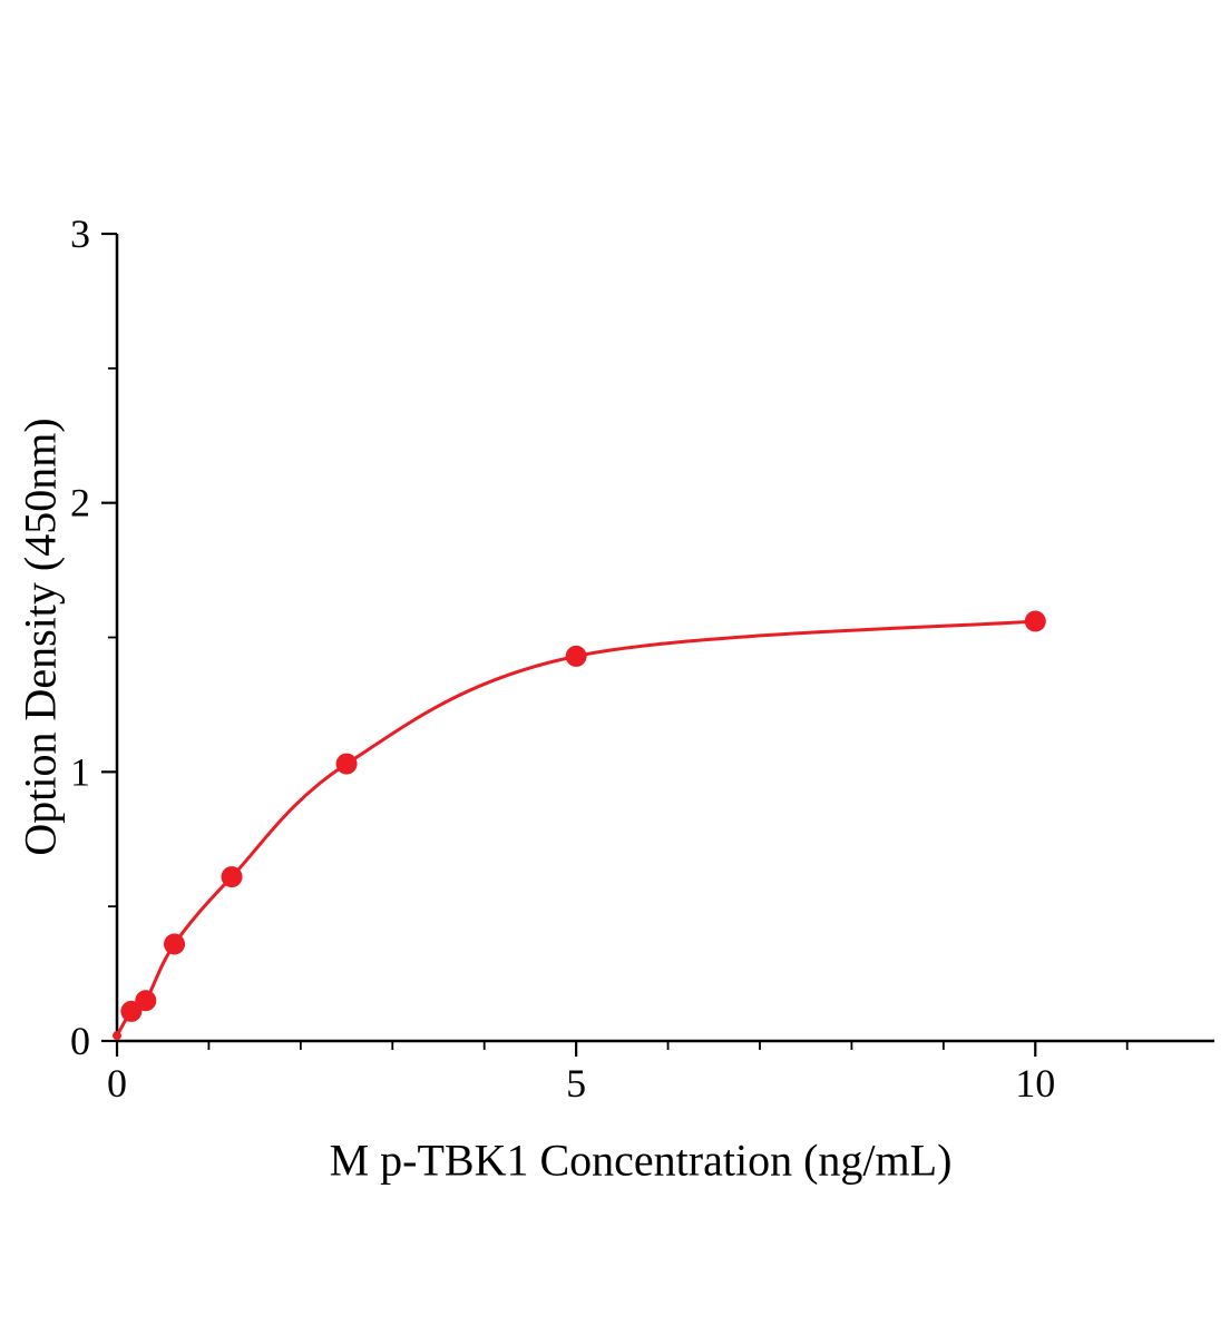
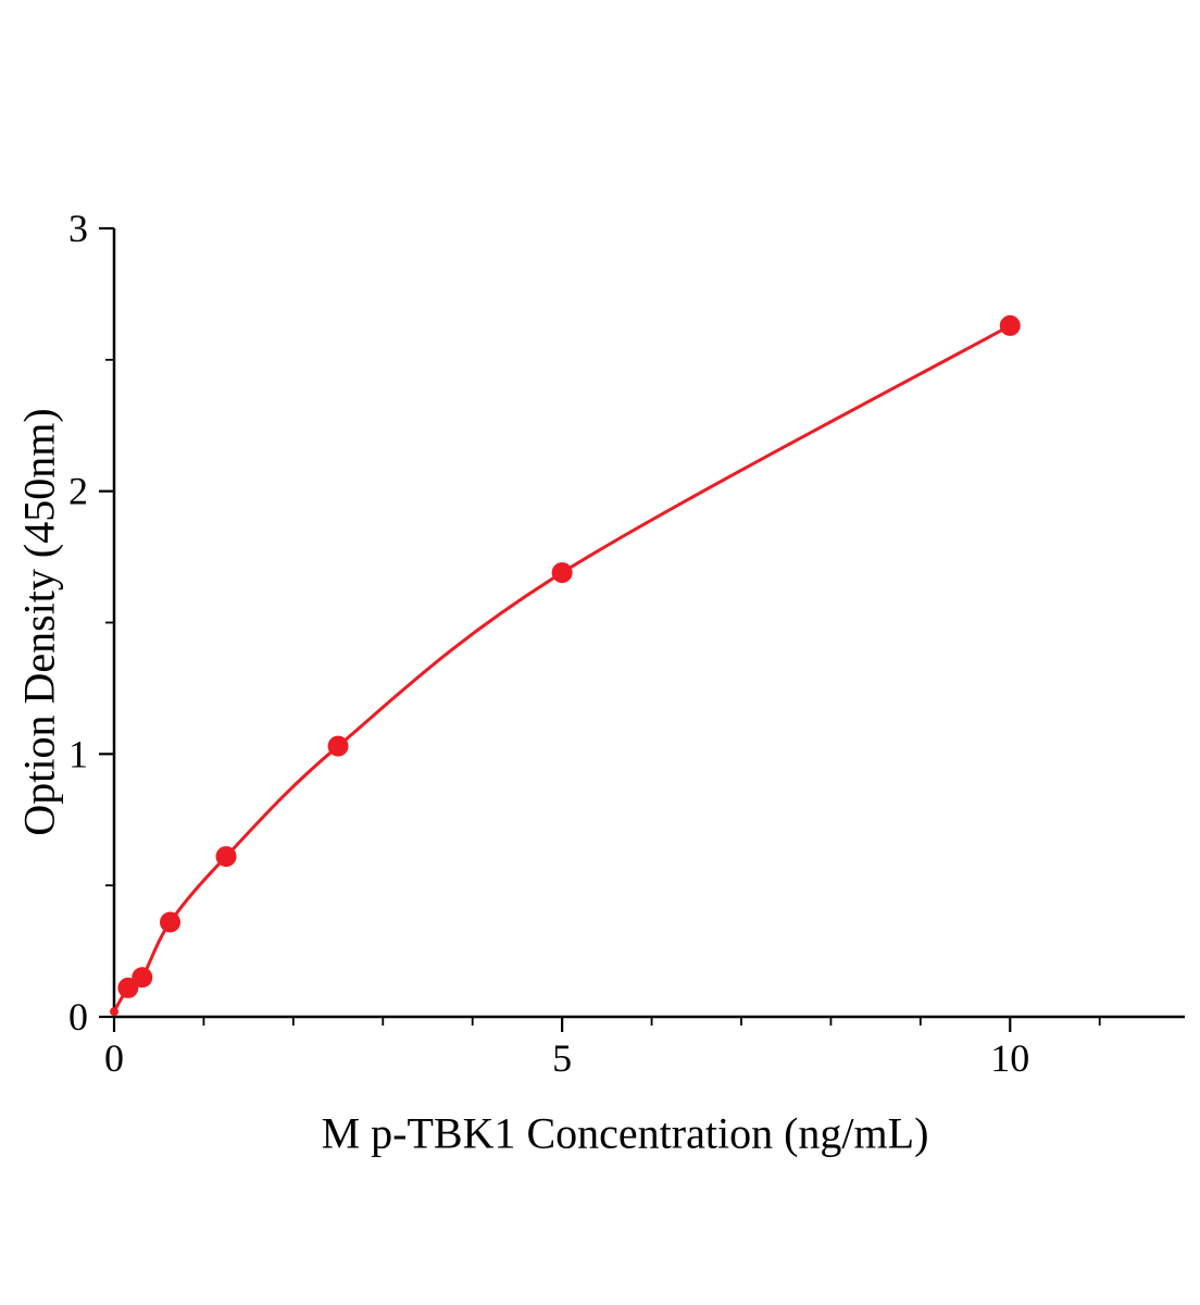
5: 1.43 -> 1.69
10: 1.56 -> 2.63
